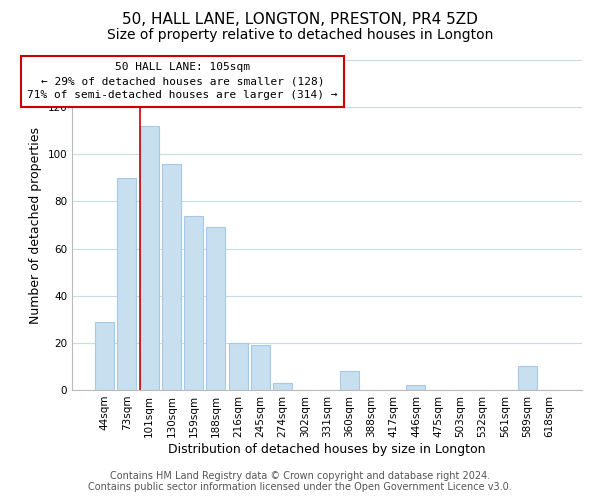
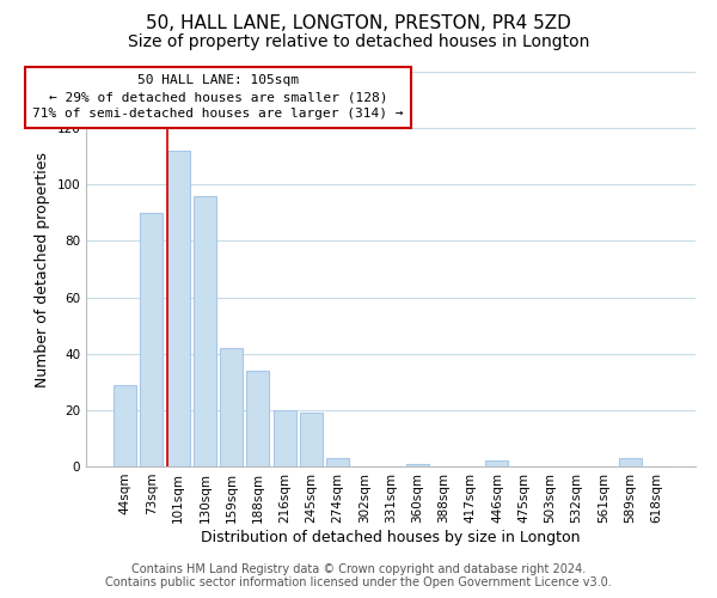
159sqm: 74 -> 42
188sqm: 69 -> 34
360sqm: 8 -> 1
589sqm: 10 -> 3
